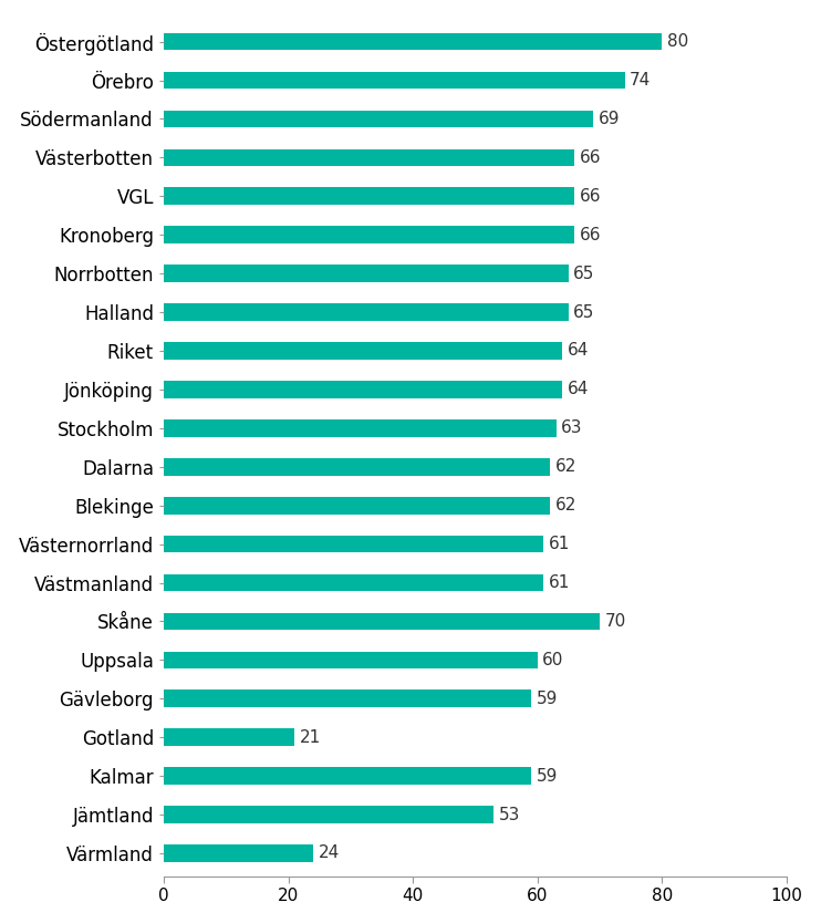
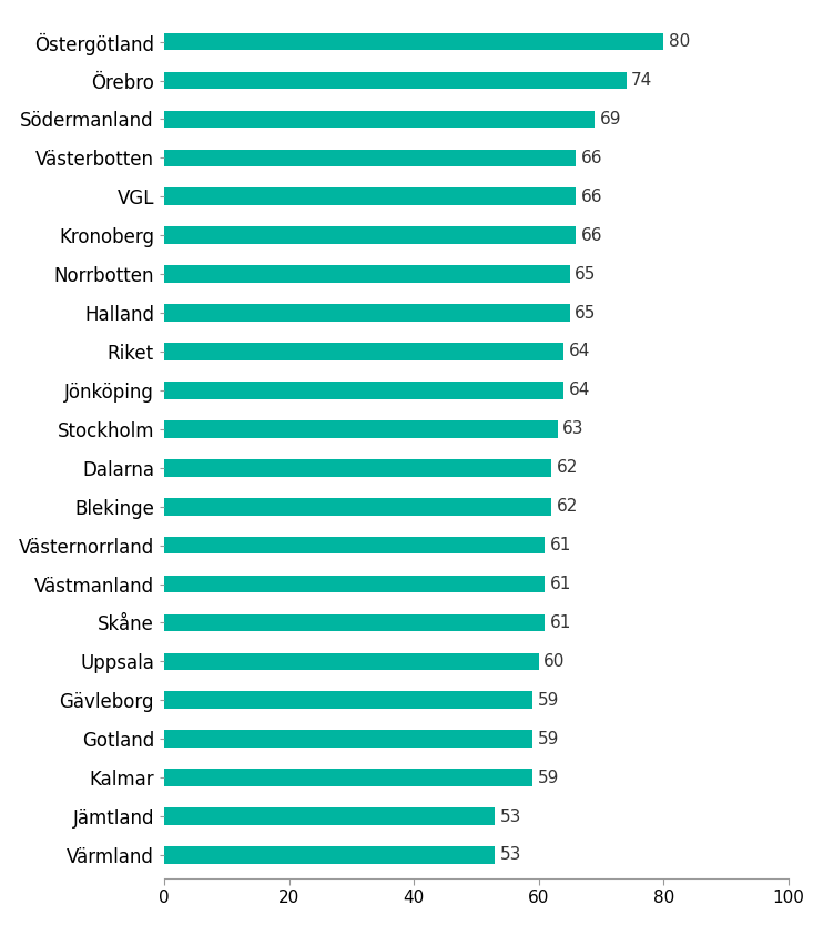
Skåne: 70 -> 61
Gotland: 21 -> 59
Värmland: 24 -> 53
